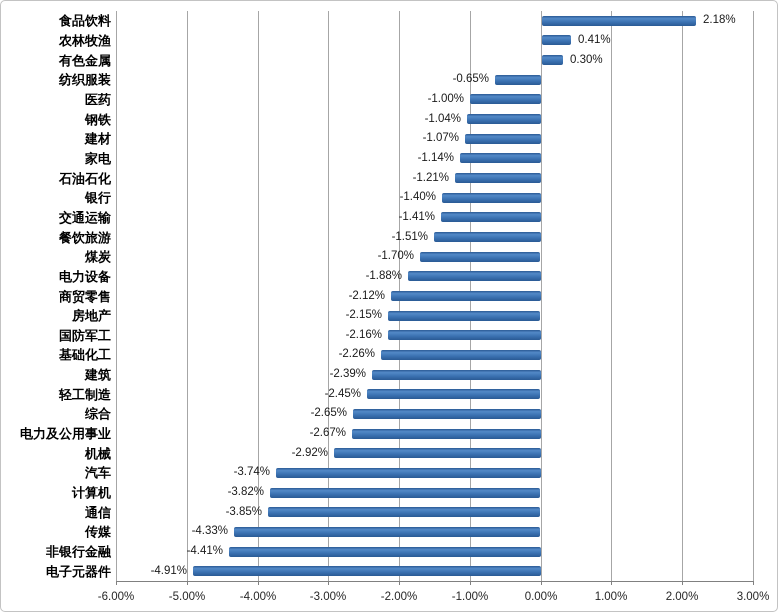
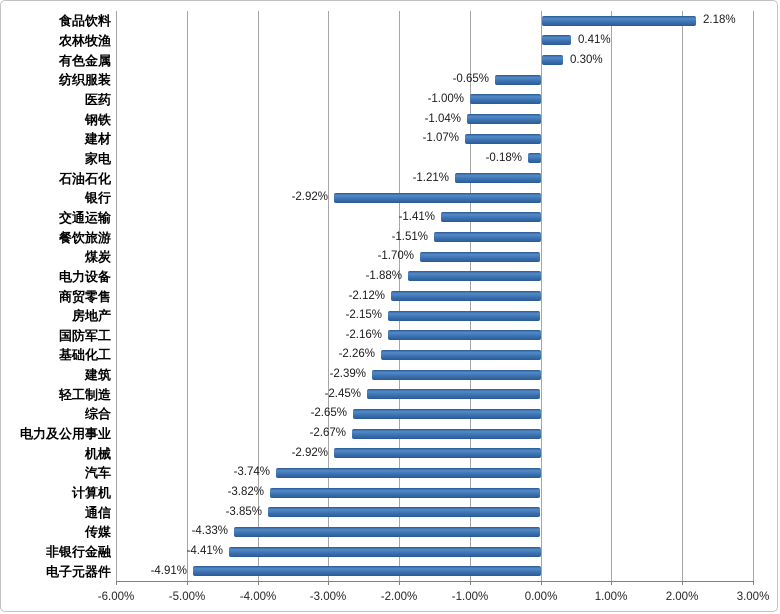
家电: -1.14% -> -0.18%
银行: -1.40% -> -2.92%
